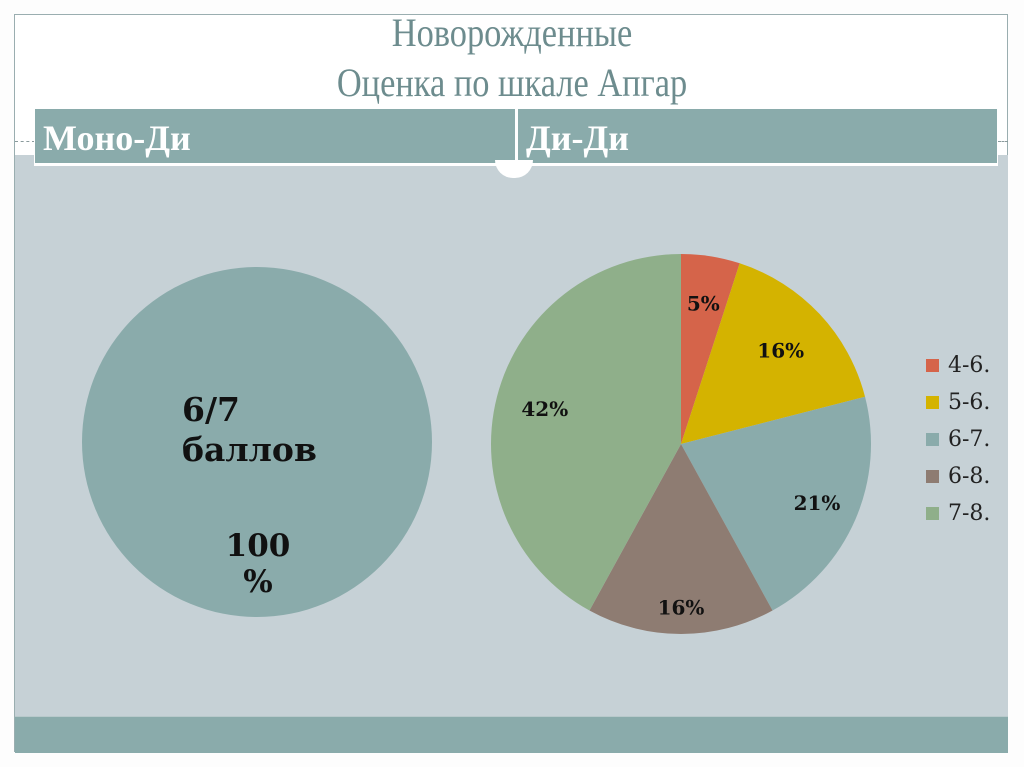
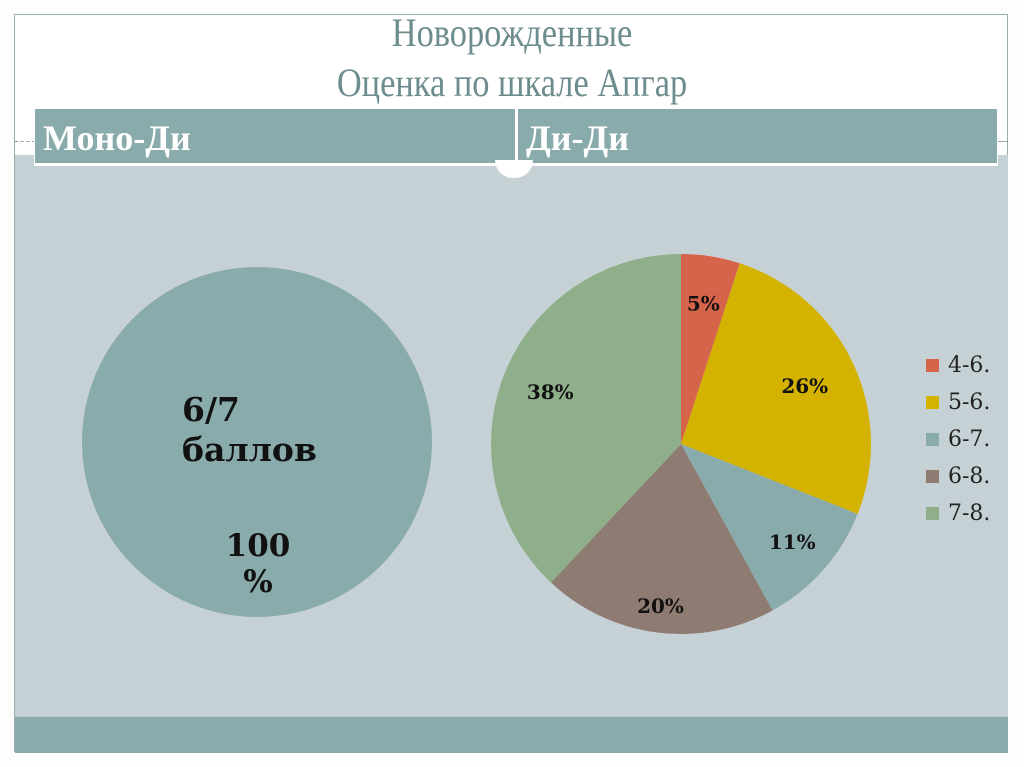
Ди-Ди/5-6.: 16% -> 26%
Ди-Ди/6-7.: 21% -> 11%
Ди-Ди/6-8.: 16% -> 20%
Ди-Ди/7-8.: 42% -> 38%
